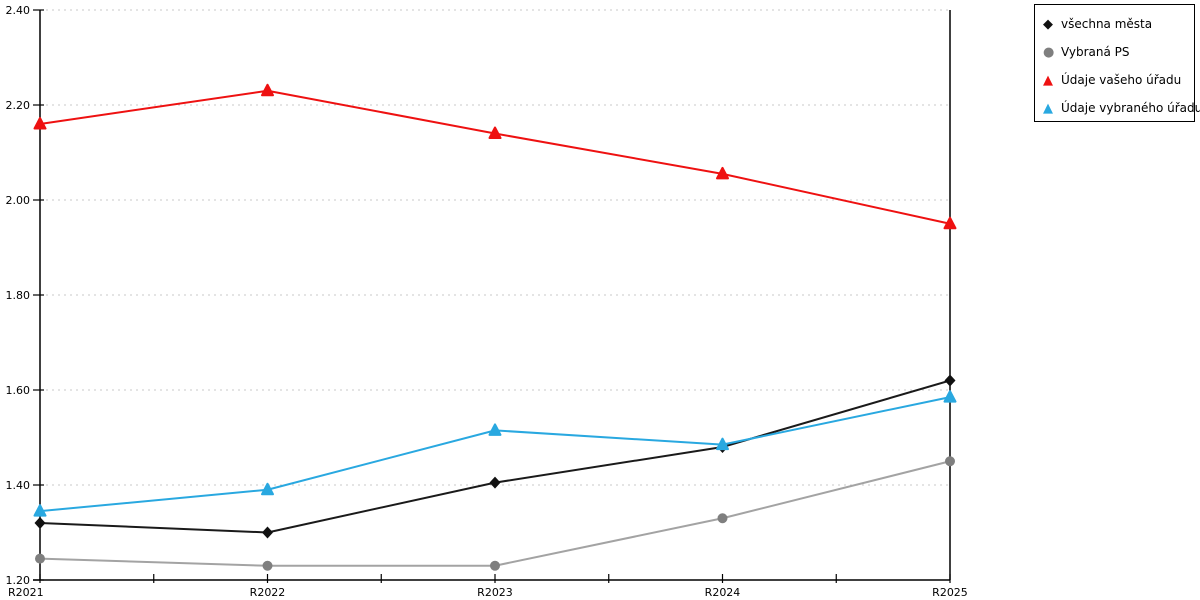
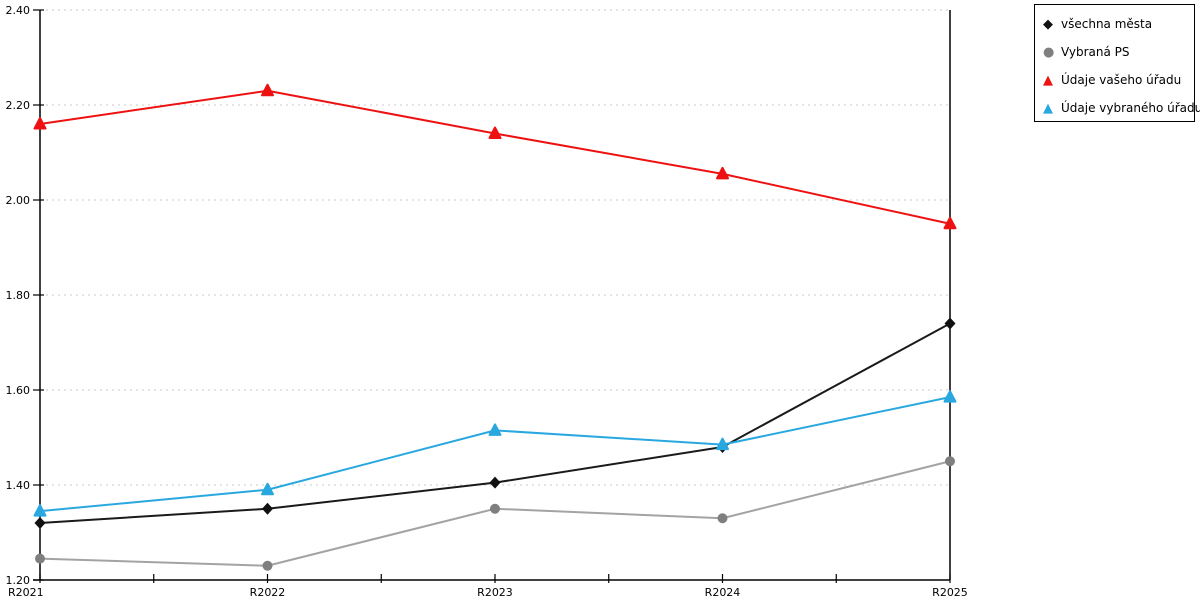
všechna města/R2022: 1.30 -> 1.35
Vybraná PS/R2023: 1.23 -> 1.35
všechna města/R2025: 1.62 -> 1.74
